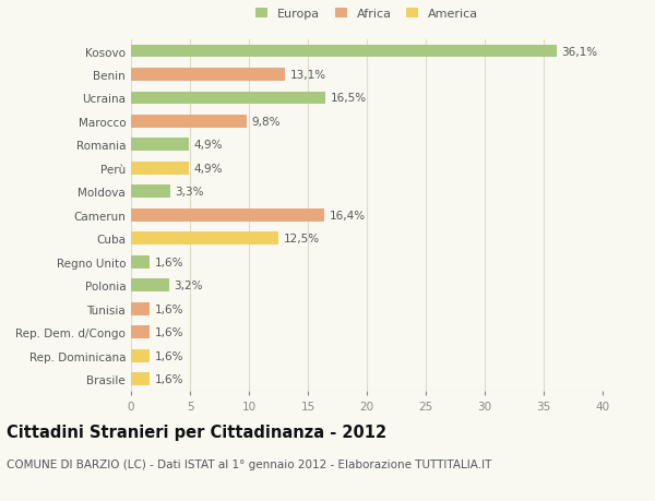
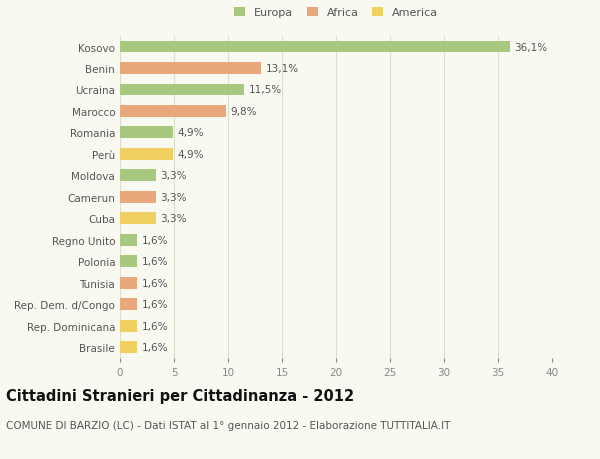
Ucraina: 16,5% -> 11,5%
Camerun: 16,4% -> 3,3%
Cuba: 12,5% -> 3,3%
Polonia: 3,2% -> 1,6%
